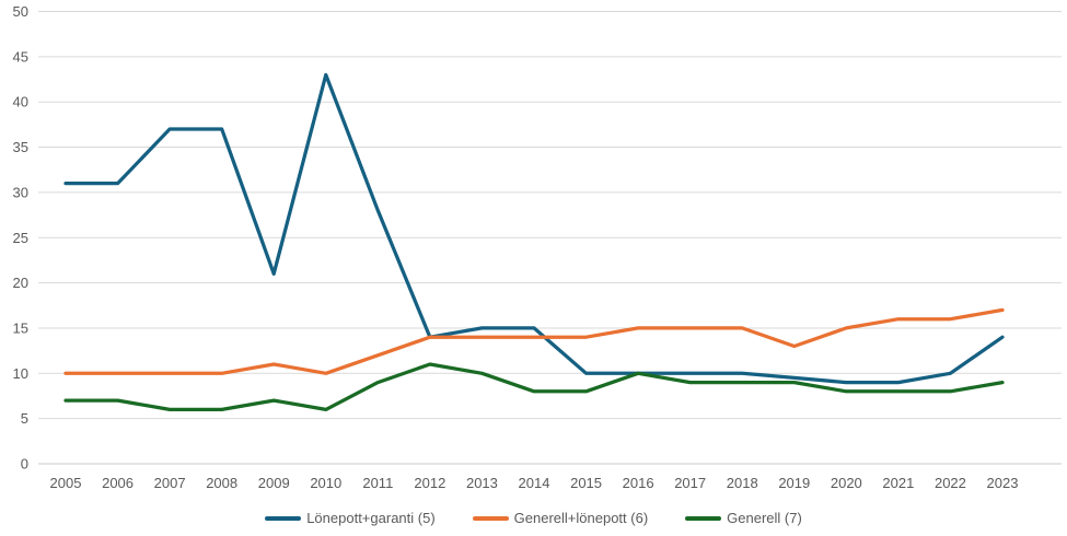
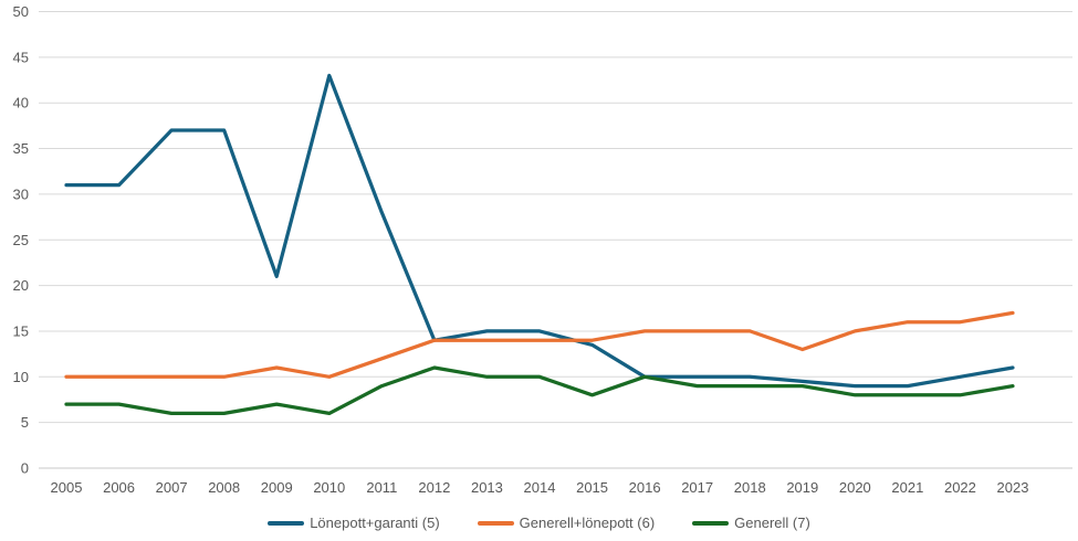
Generell (7)/2014: 8 -> 10
Lönepott+garanti (5)/2015: 10 -> 14
Lönepott+garanti (5)/2023: 14 -> 11
